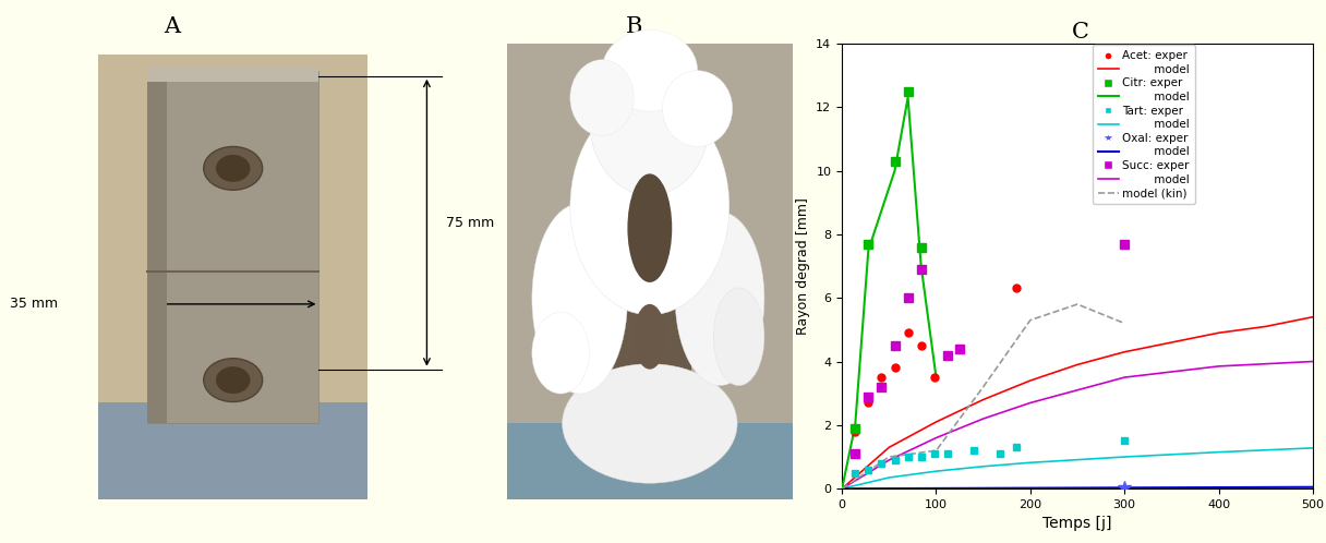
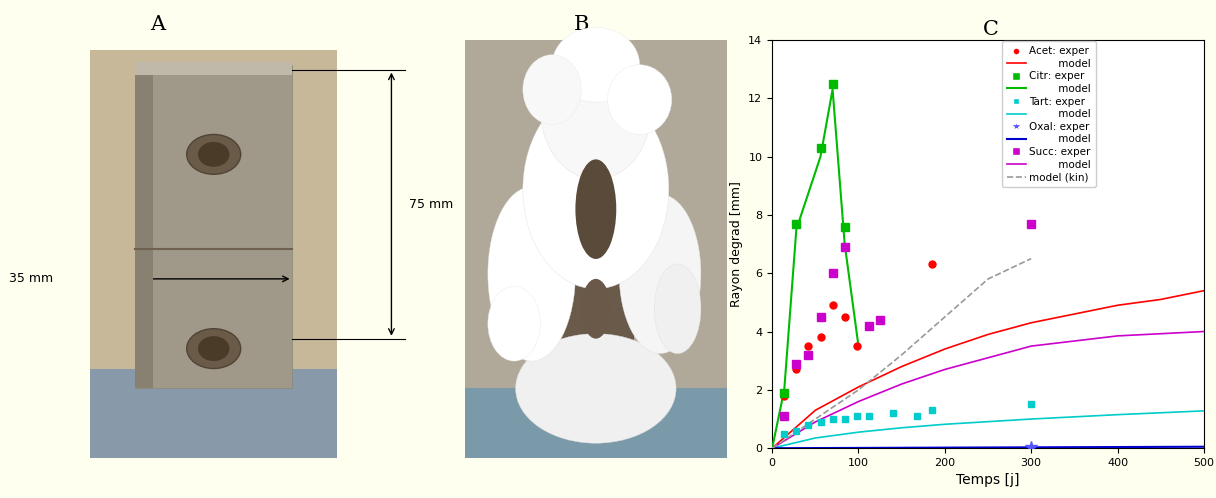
model (kin)/100: 1.2 -> 2.0
model (kin)/200: 5.3 -> 4.5
model (kin)/300: 5.2 -> 6.5
